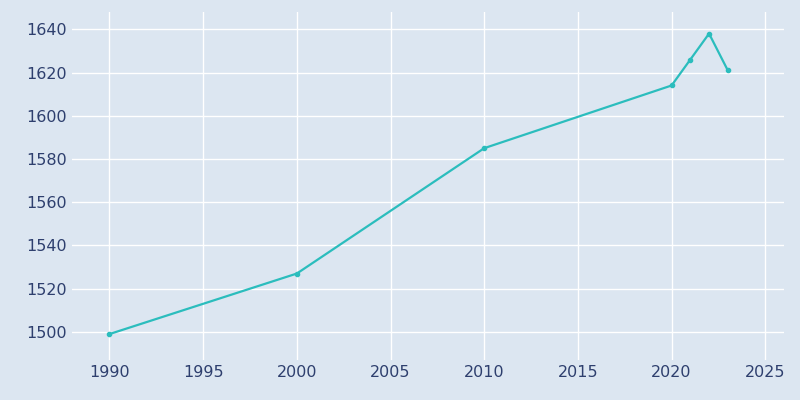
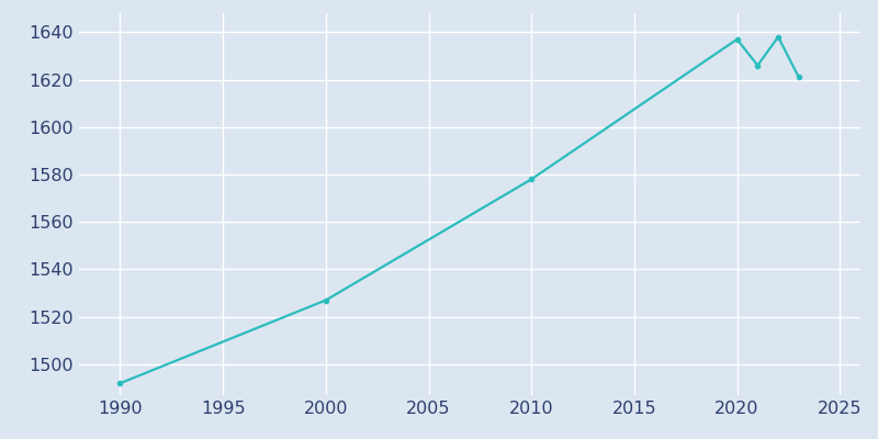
1990: 1499 -> 1492
2010: 1585 -> 1578
2020: 1614 -> 1637
